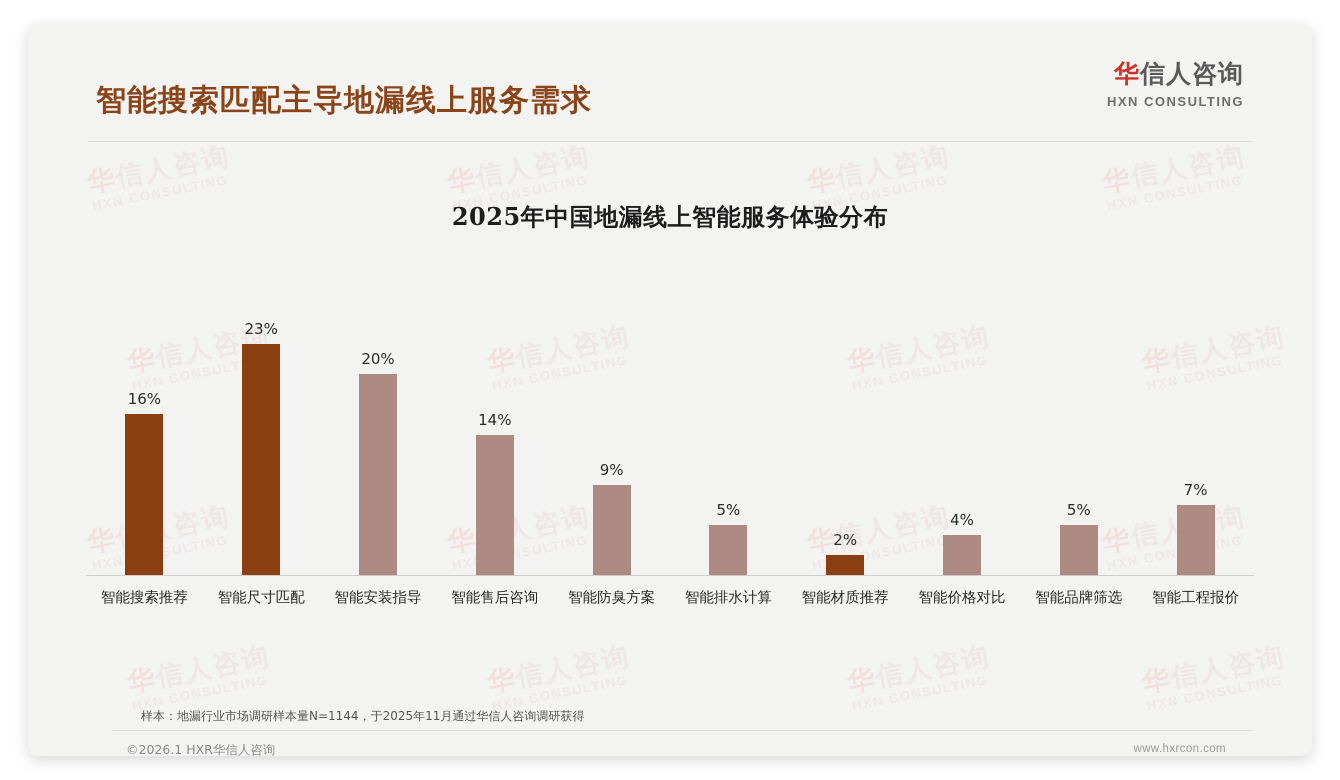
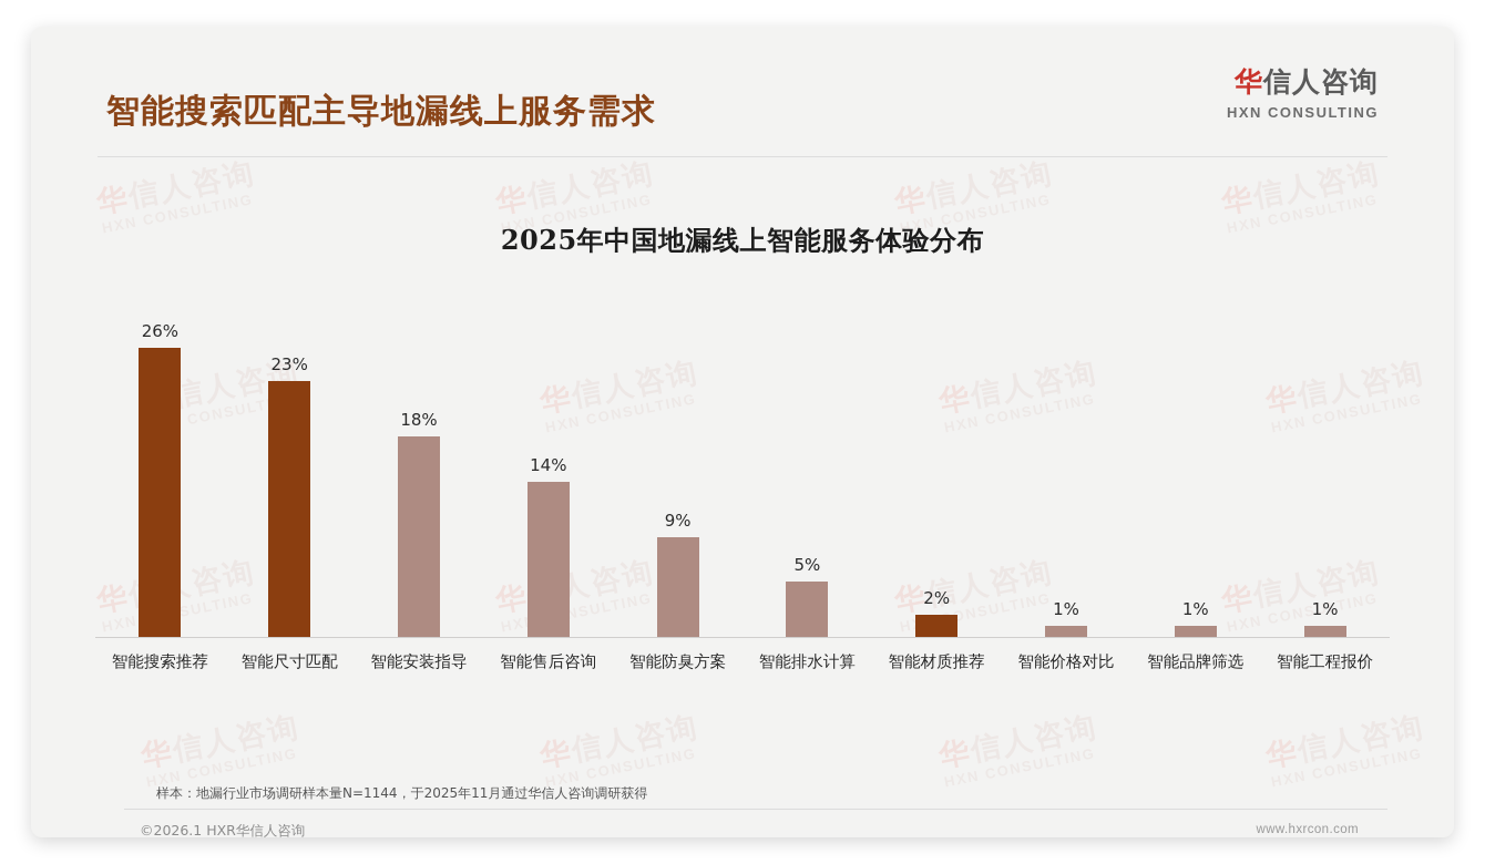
智能搜索推荐: 16% -> 26%
智能安装指导: 20% -> 18%
智能价格对比: 4% -> 1%
智能品牌筛选: 5% -> 1%
智能工程报价: 7% -> 1%
